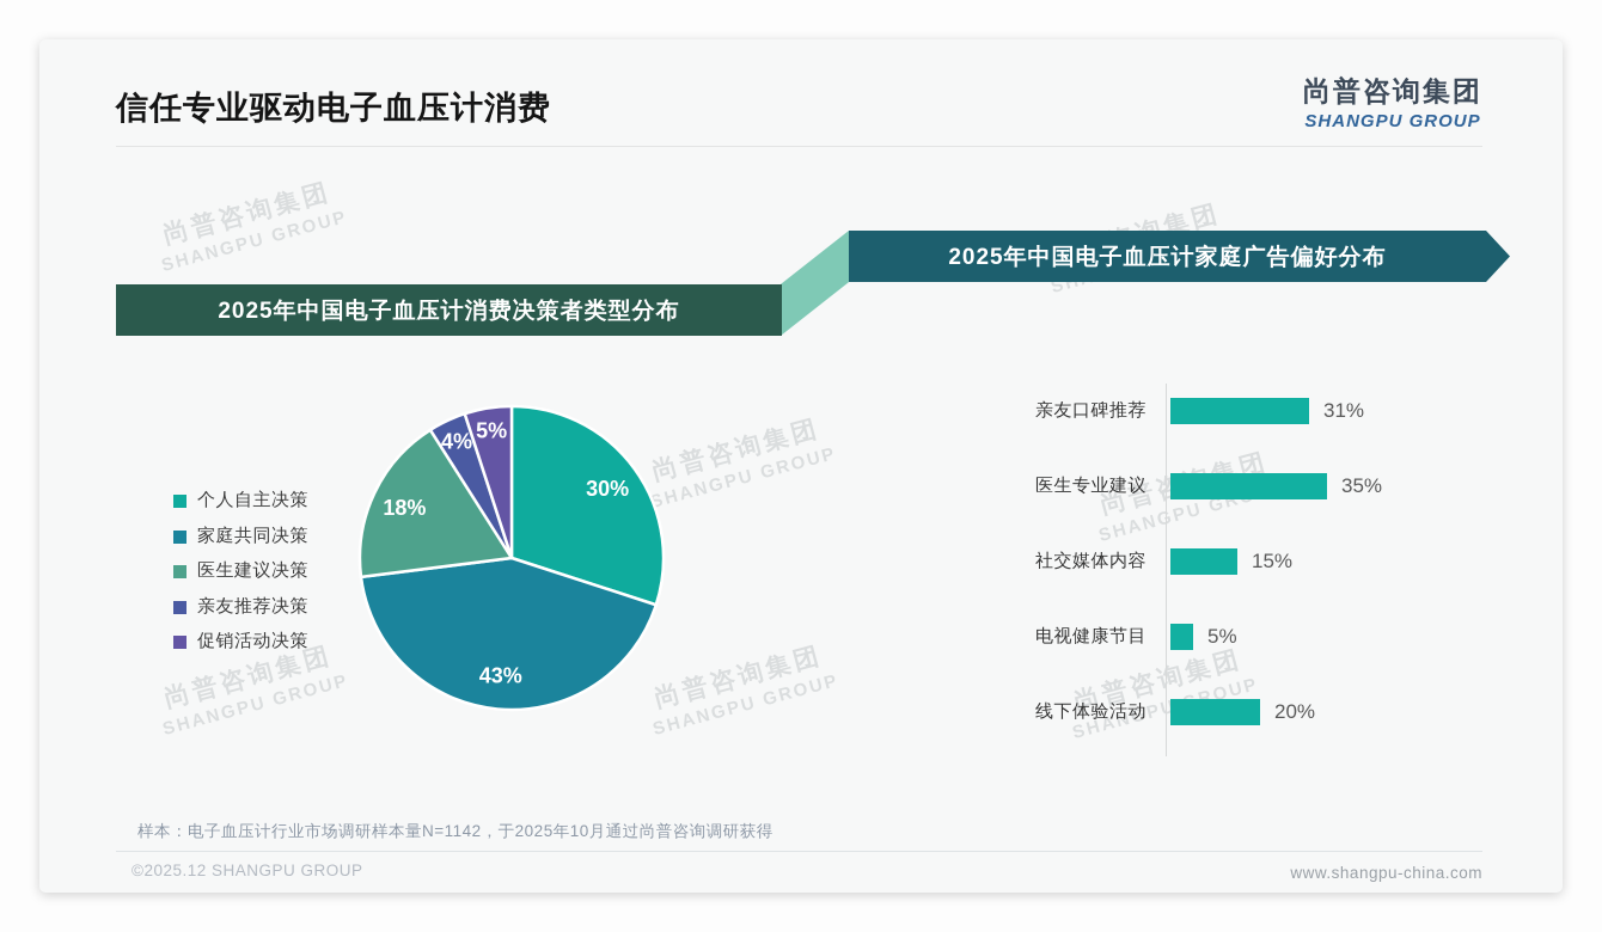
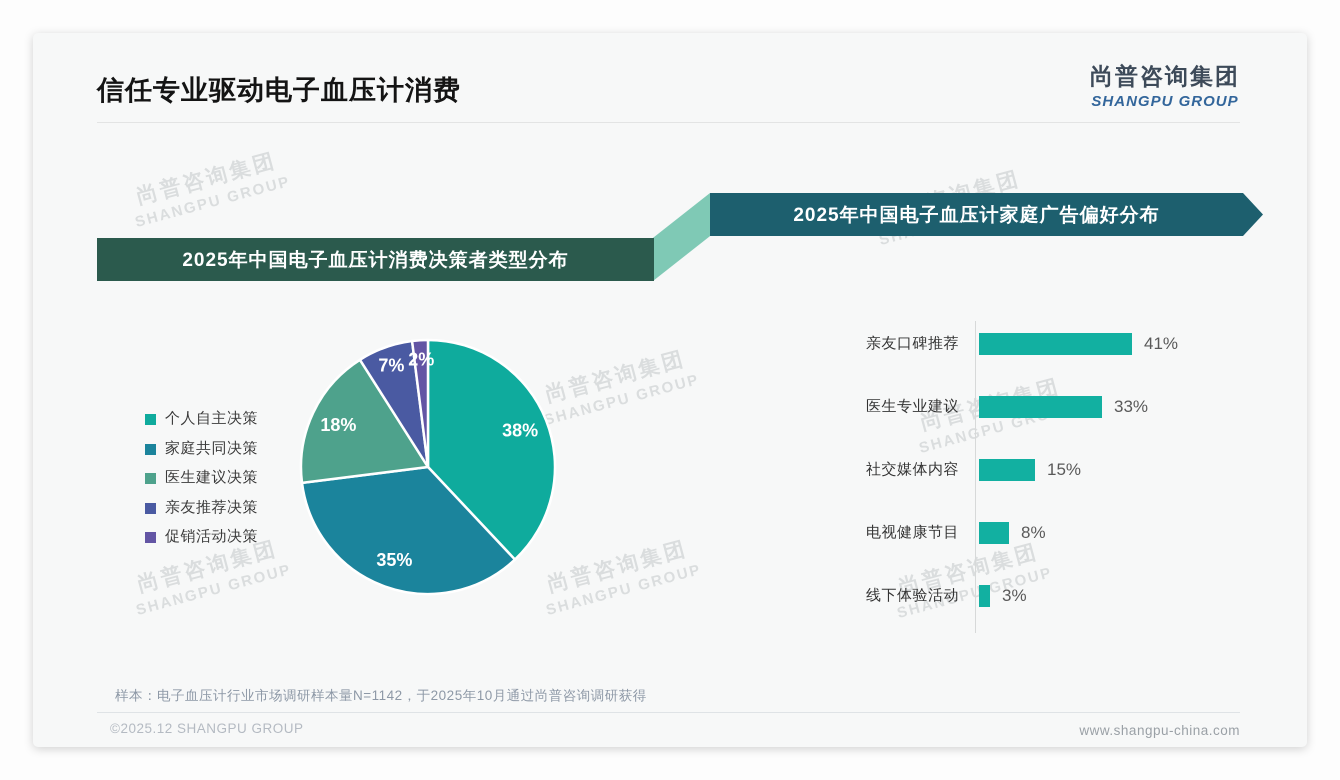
2025年中国电子血压计消费决策者类型分布/个人自主决策: 30% -> 38%
2025年中国电子血压计消费决策者类型分布/家庭共同决策: 43% -> 35%
2025年中国电子血压计消费决策者类型分布/亲友推荐决策: 4% -> 7%
2025年中国电子血压计消费决策者类型分布/促销活动决策: 5% -> 2%
2025年中国电子血压计家庭广告偏好分布/亲友口碑推荐: 31% -> 41%
2025年中国电子血压计家庭广告偏好分布/医生专业建议: 35% -> 33%
2025年中国电子血压计家庭广告偏好分布/电视健康节目: 5% -> 8%
2025年中国电子血压计家庭广告偏好分布/线下体验活动: 20% -> 3%
